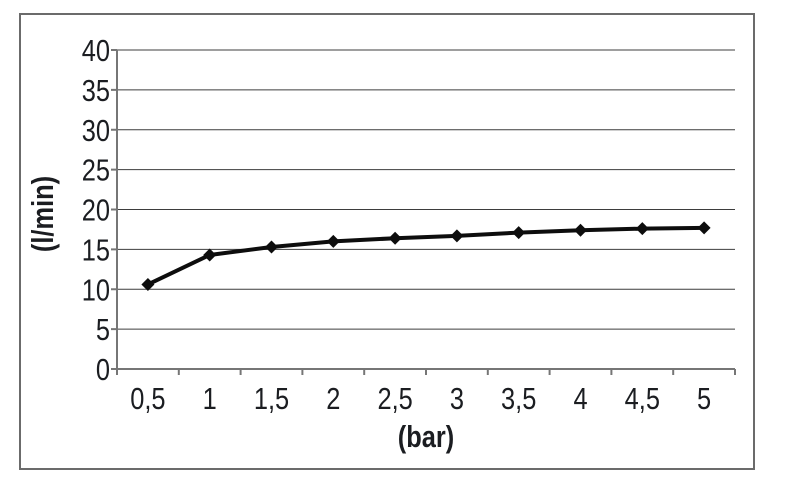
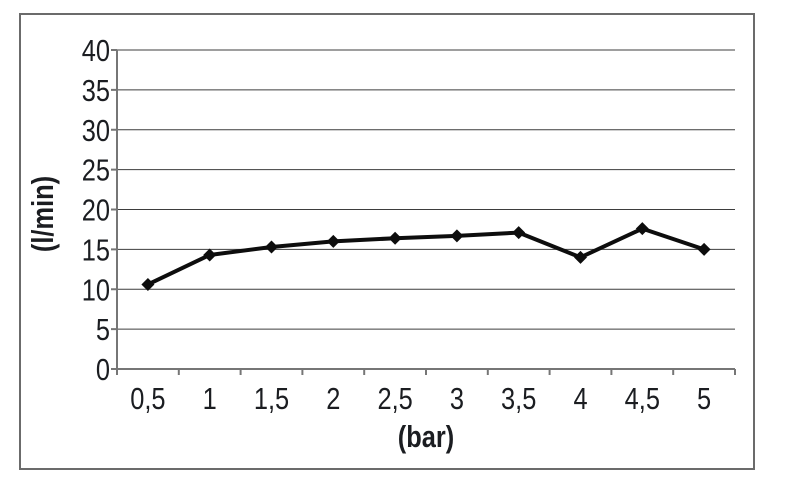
4: 17 -> 14
5: 18 -> 15
